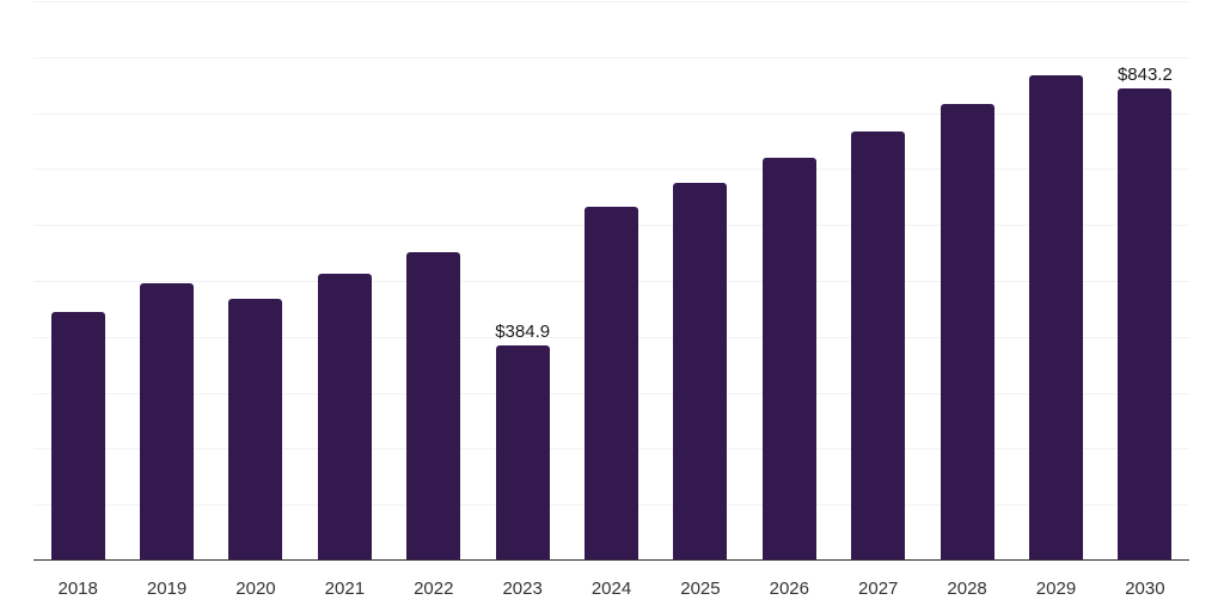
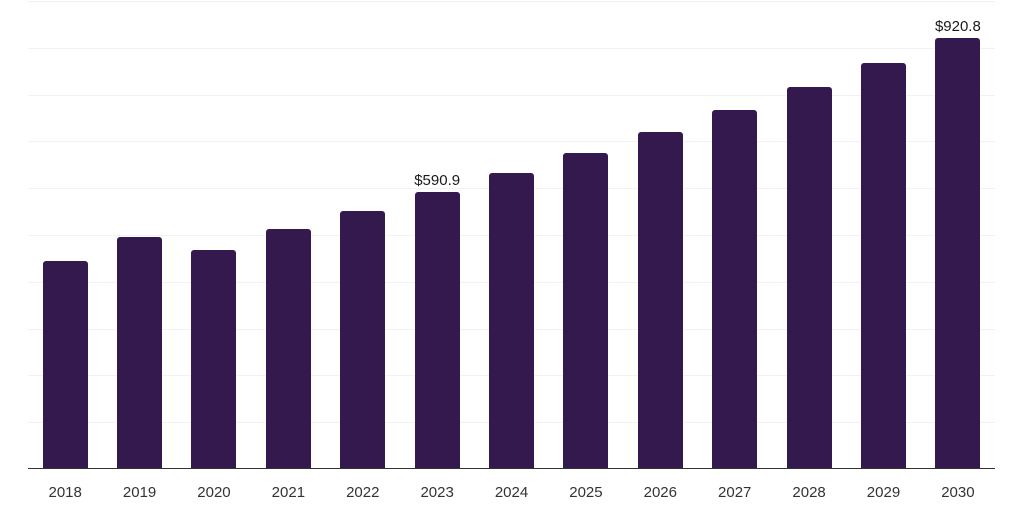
2023: $384.9 -> $590.9
2030: $843.2 -> $920.8
